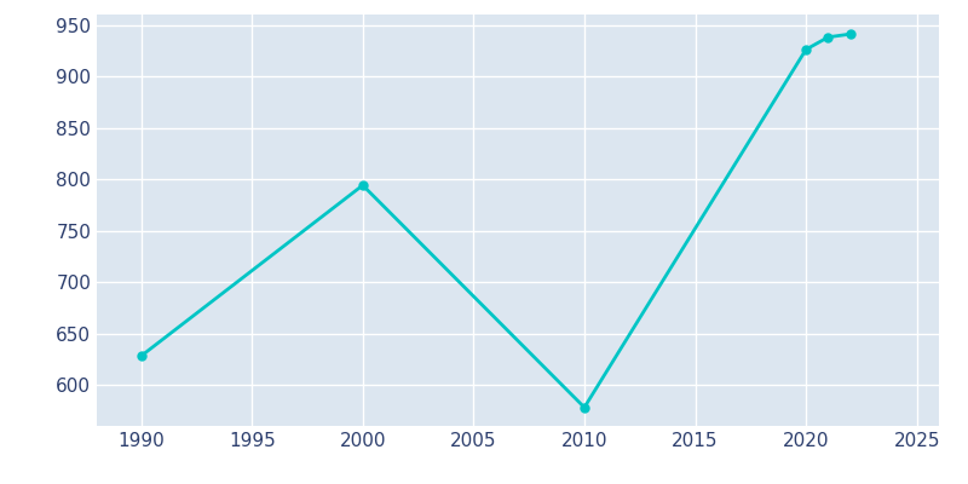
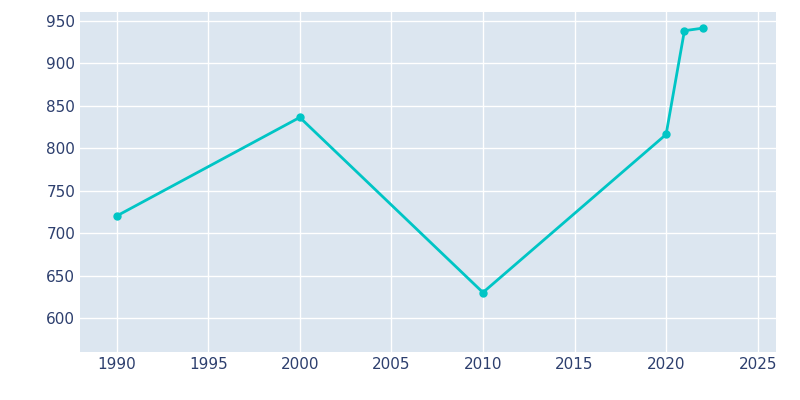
1990: 628 -> 720
2000: 794 -> 836
2010: 578 -> 630
2020: 926 -> 816
